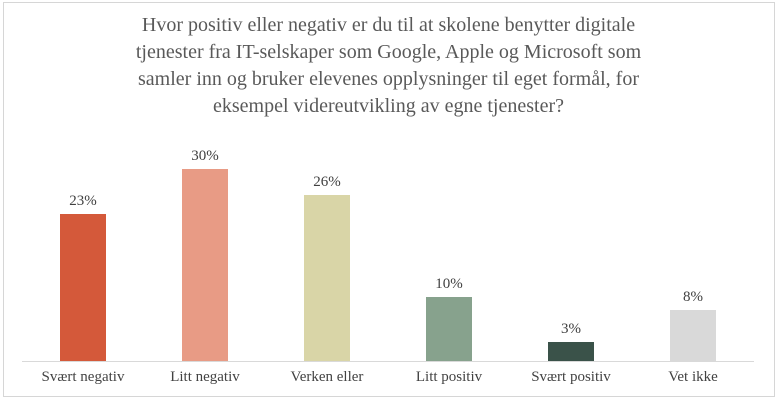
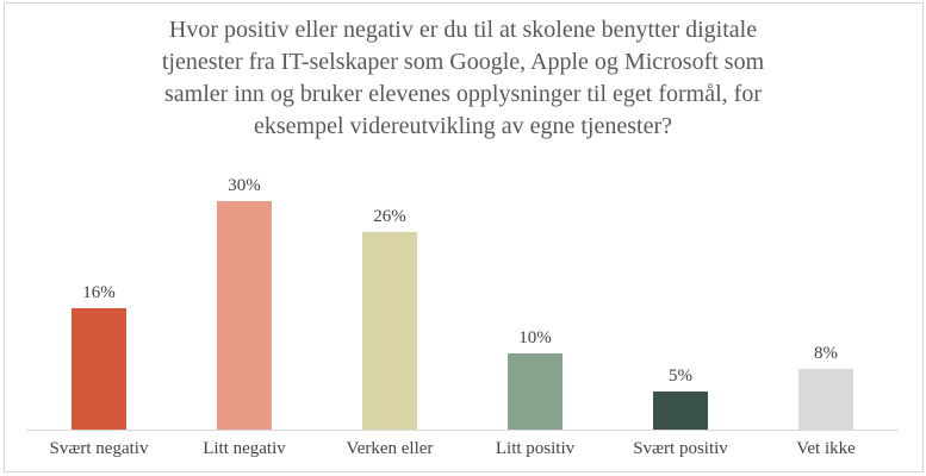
Svært negativ: 23% -> 16%
Svært positiv: 3% -> 5%
